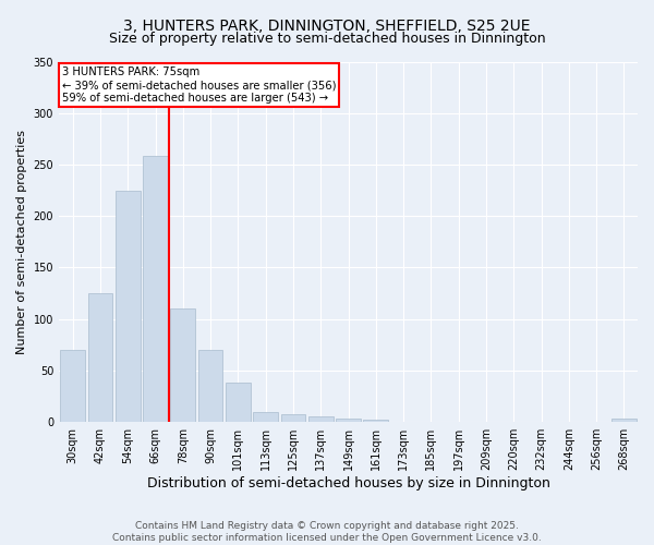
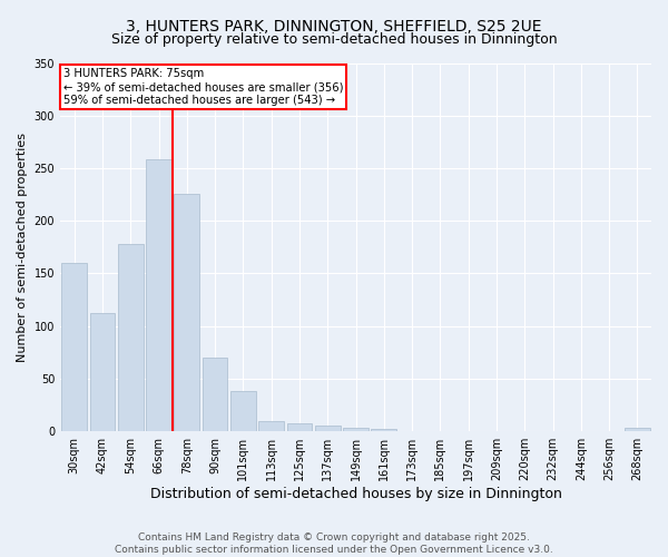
30sqm: 70 -> 160
42sqm: 125 -> 112
54sqm: 225 -> 178
78sqm: 110 -> 226
